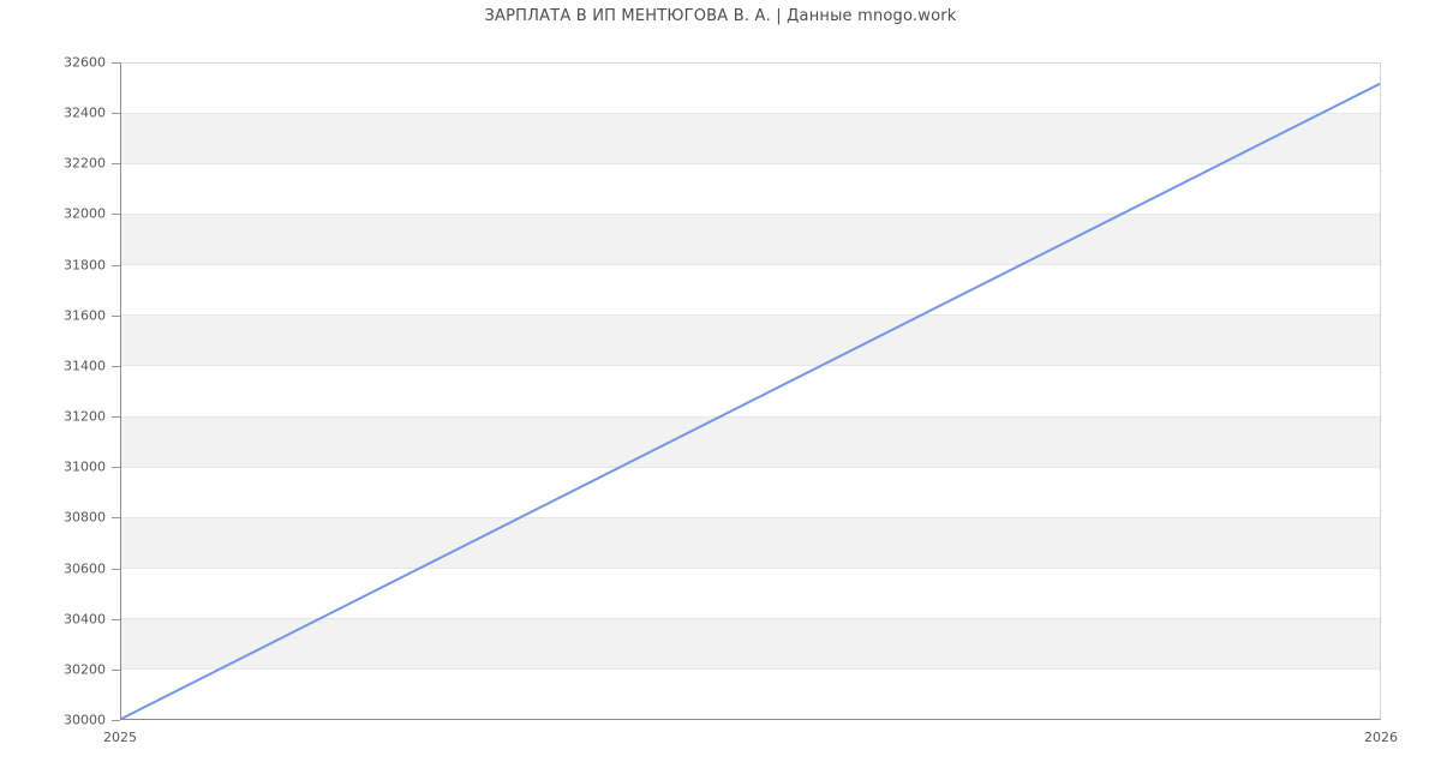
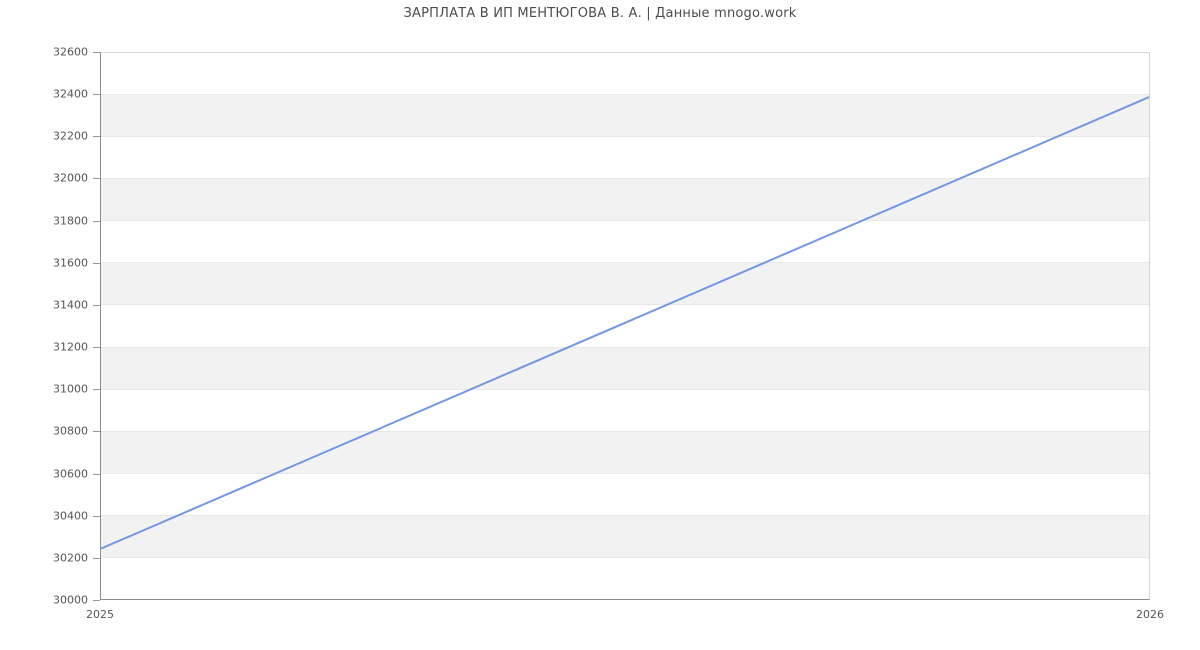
2025: 30000 -> 30240
2026: 32520 -> 32390
